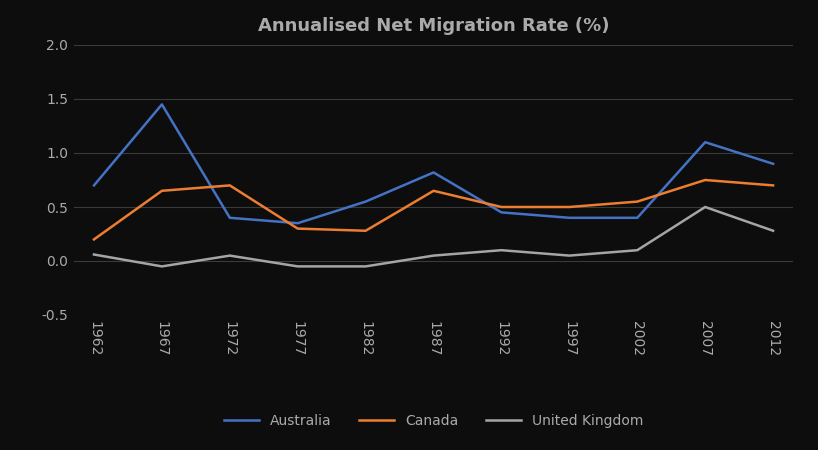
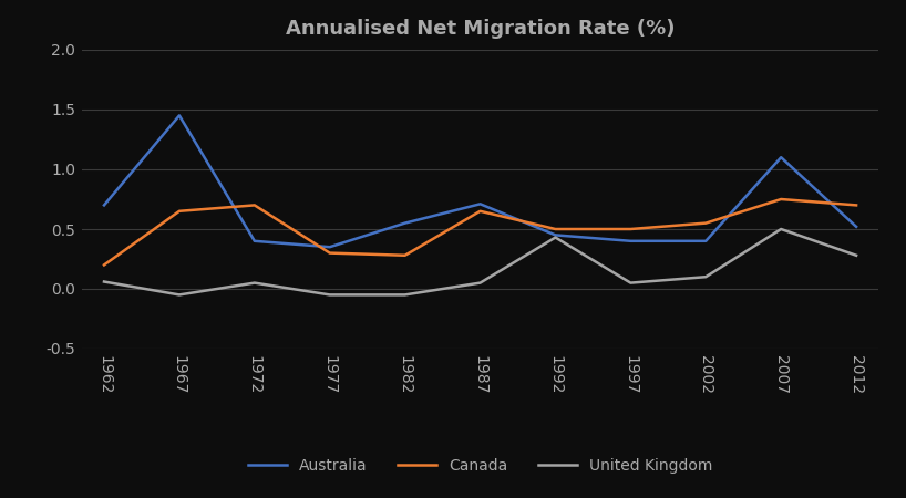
Australia/1987: 0.82 -> 0.71
United Kingdom/1992: 0.10 -> 0.43
Australia/2012: 0.90 -> 0.52
